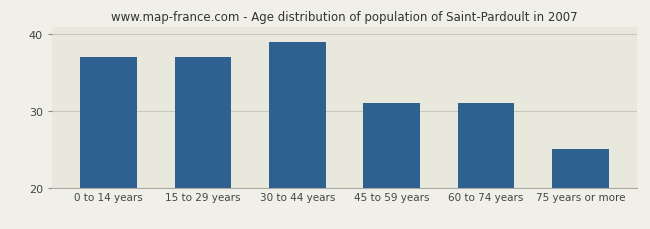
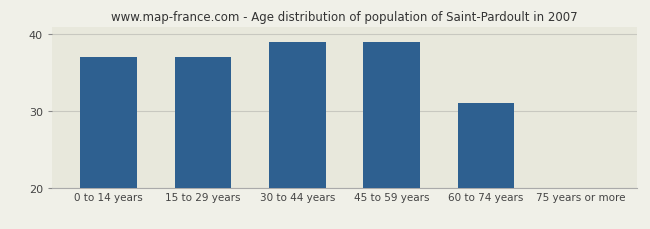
45 to 59 years: 31 -> 39
75 years or more: 25 -> 20
